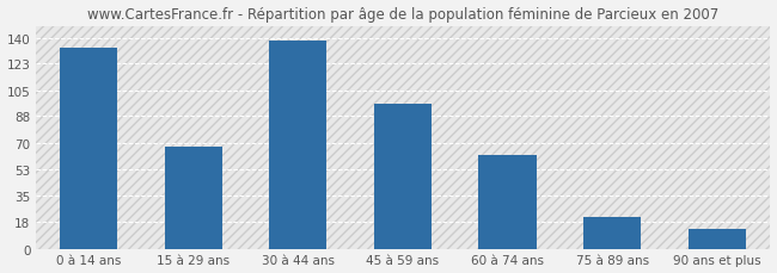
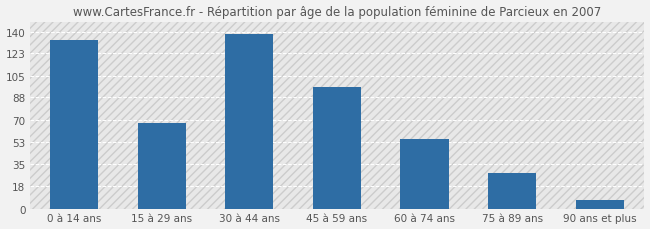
60 à 74 ans: 62 -> 55
75 à 89 ans: 21 -> 28
90 ans et plus: 13 -> 7
